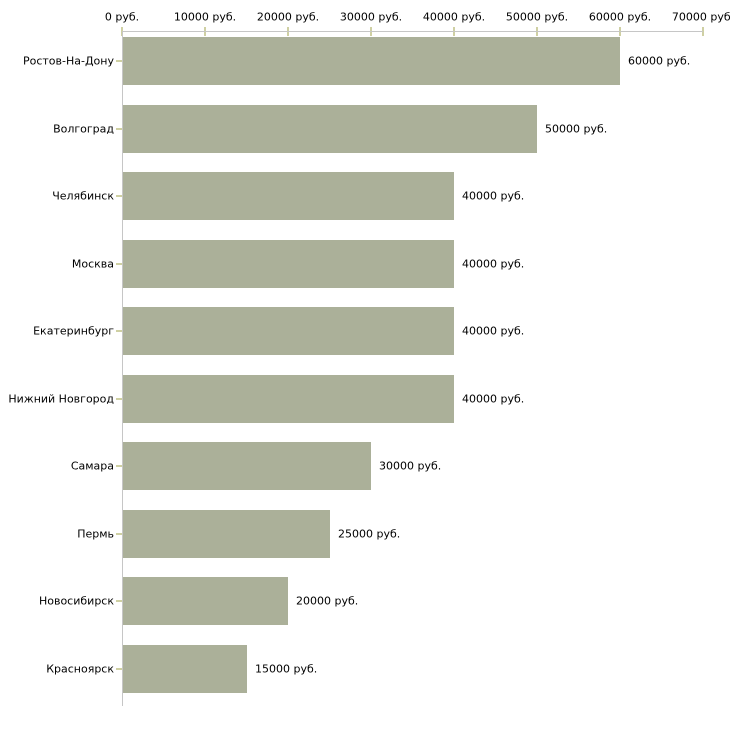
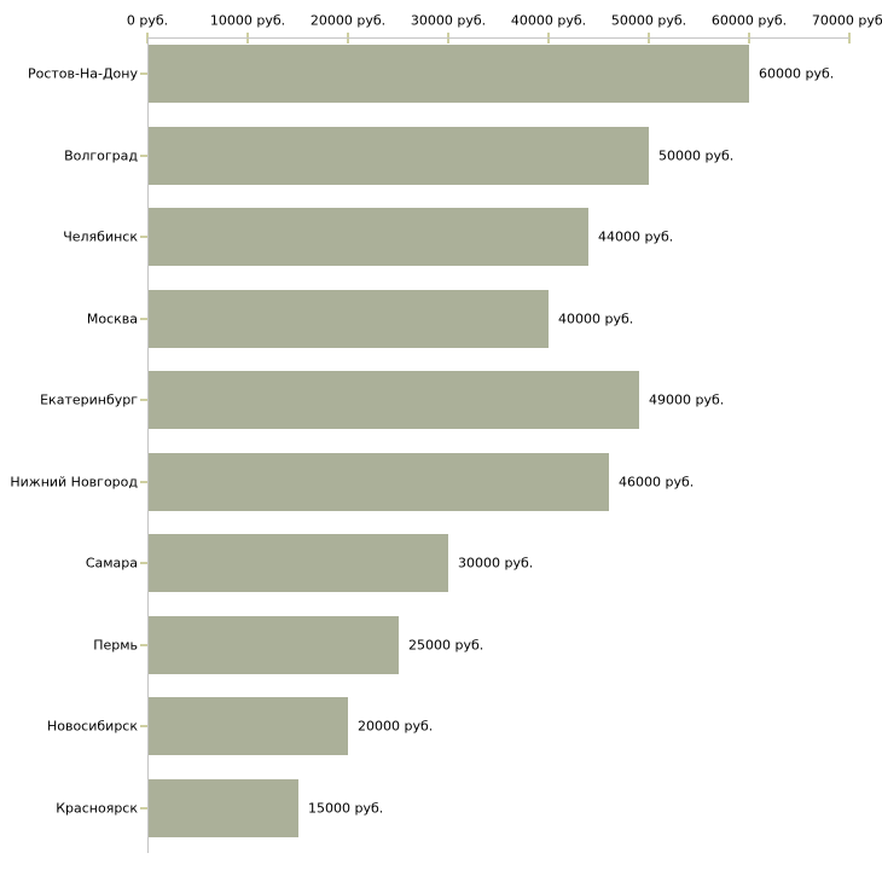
Челябинск: 40000 -> 44000
Екатеринбург: 40000 -> 49000
Нижний Новгород: 40000 -> 46000
